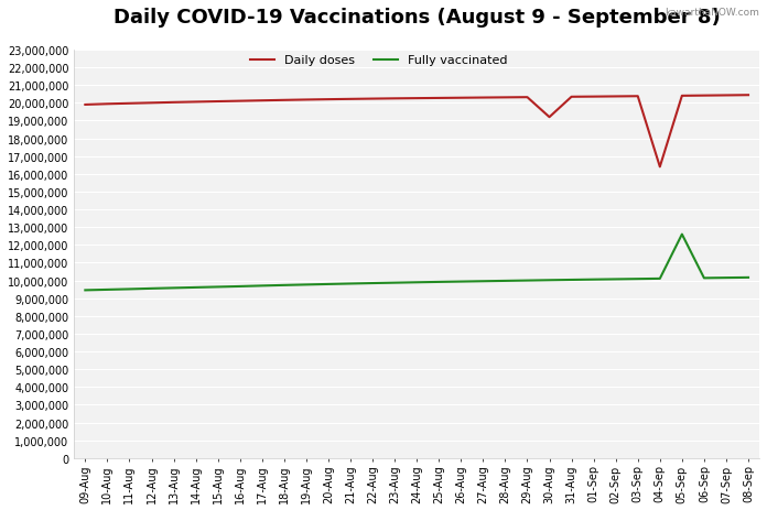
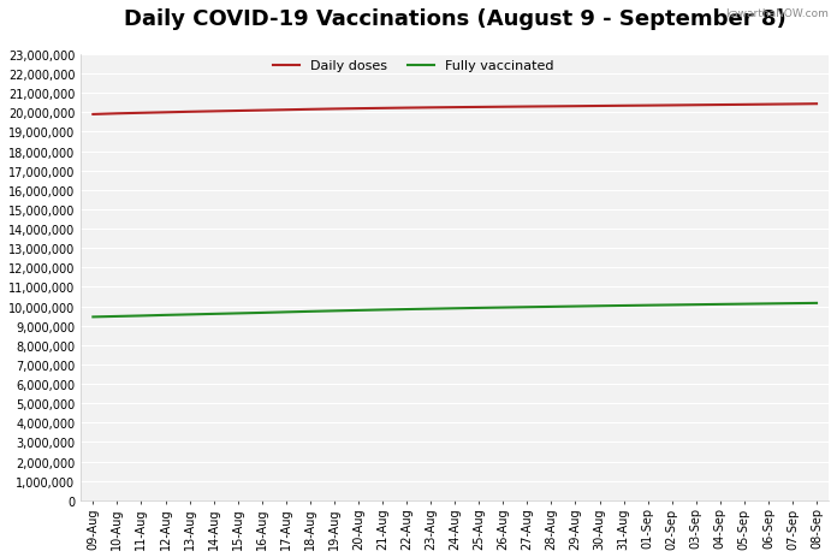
Daily doses/30-Aug: 19,200,000 -> 20,300,000
Daily doses/04-Sep: 16,400,000 -> 20,400,000
Fully vaccinated/05-Sep: 12,600,000 -> 10,100,000
